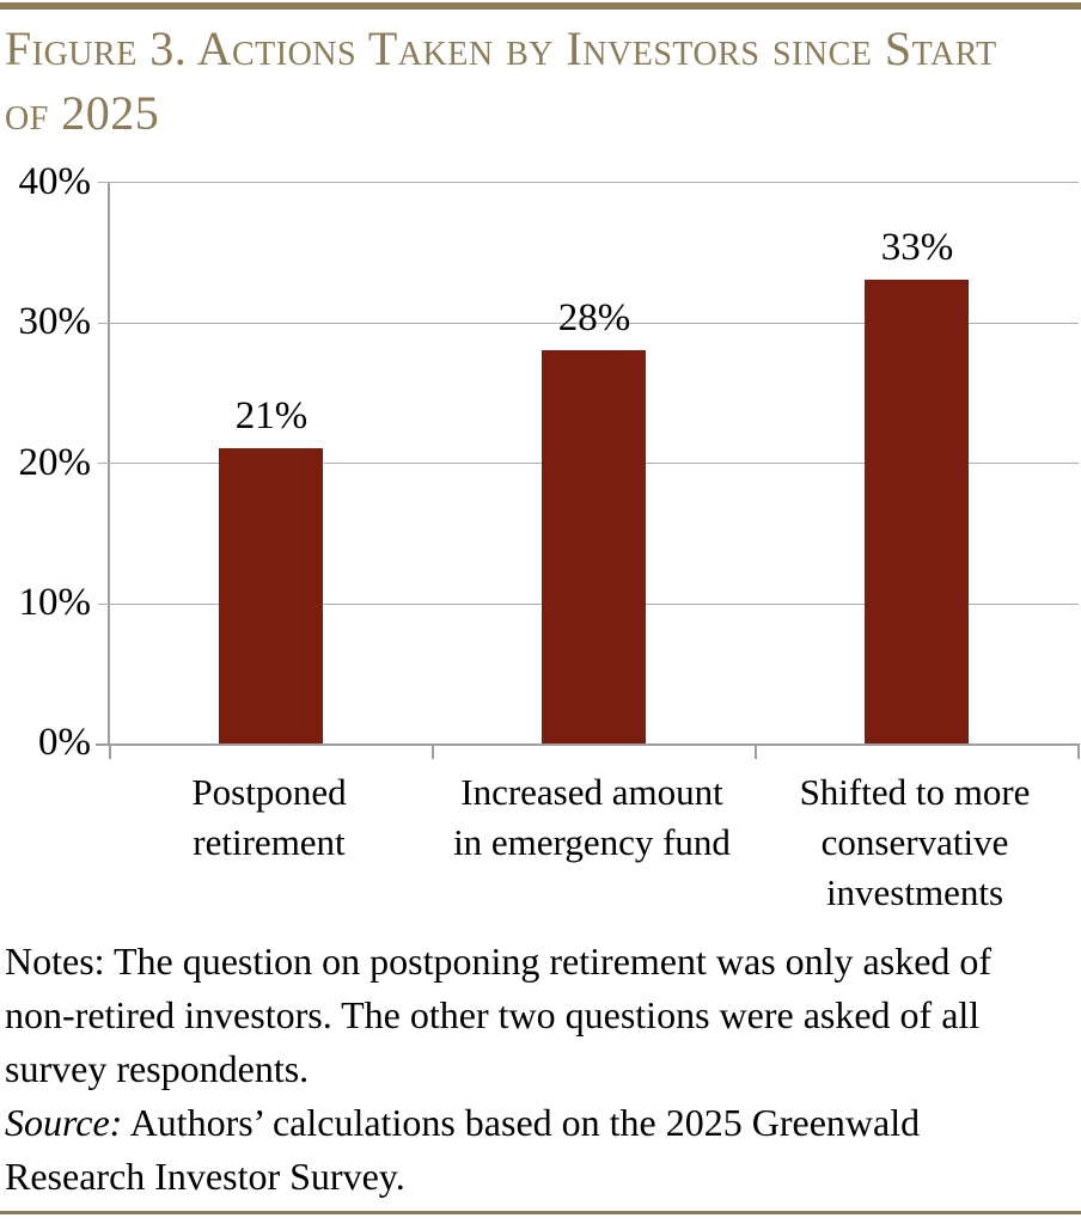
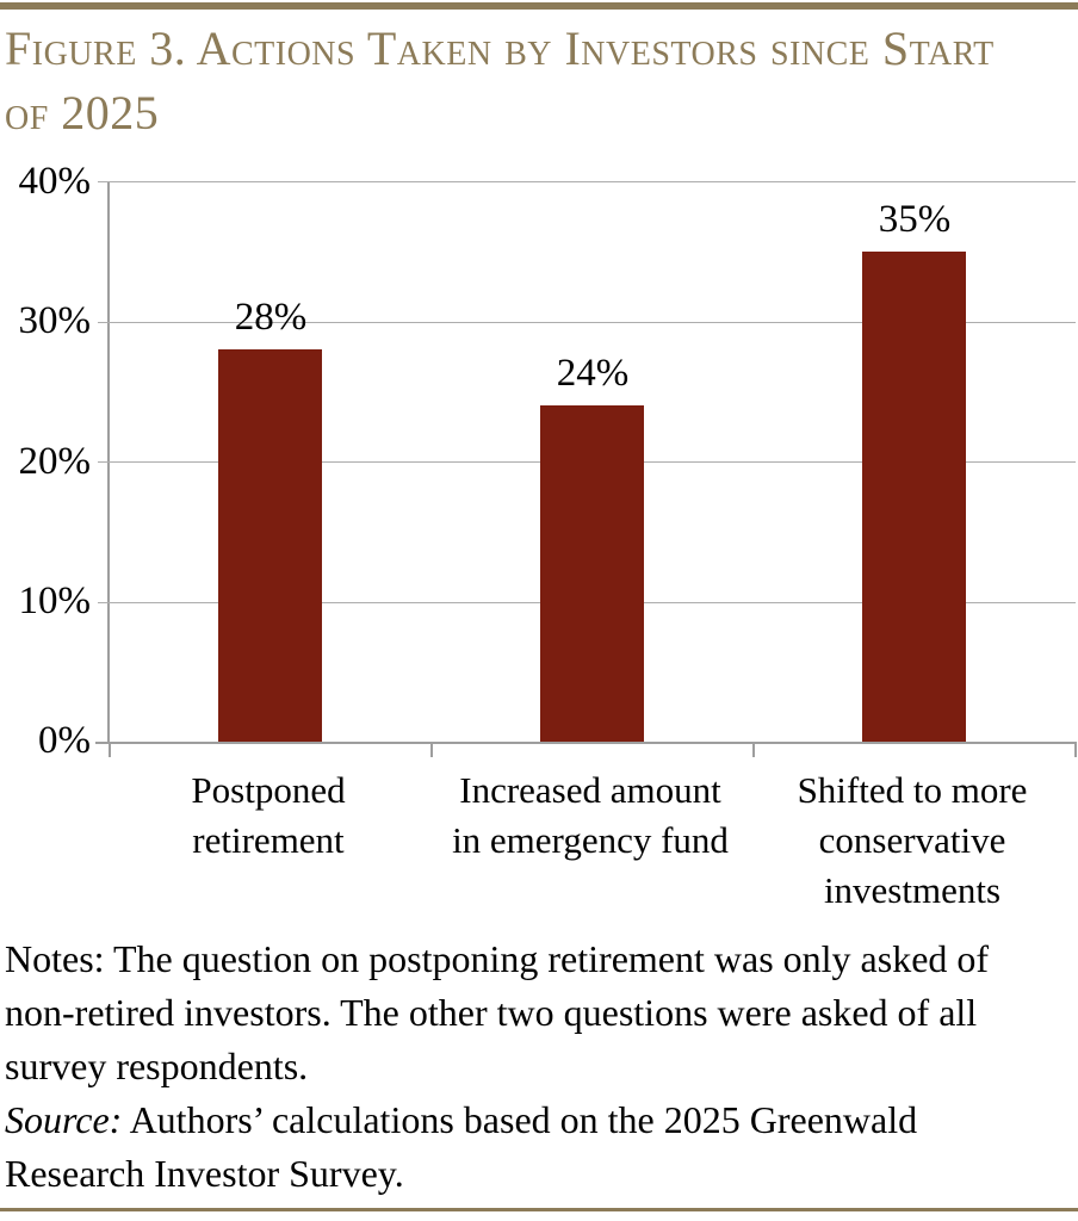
Postponed retirement: 21% -> 28%
Increased amount in emergency fund: 28% -> 24%
Shifted to more conservative investments: 33% -> 35%
